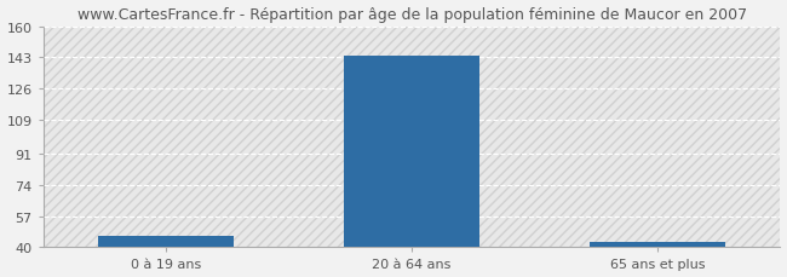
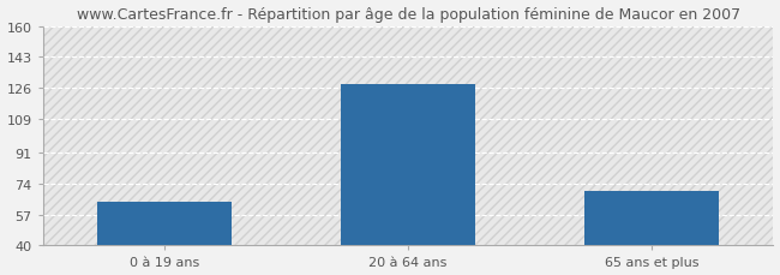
0 à 19 ans: 46 -> 64
20 à 64 ans: 144 -> 128
65 ans et plus: 43 -> 70
